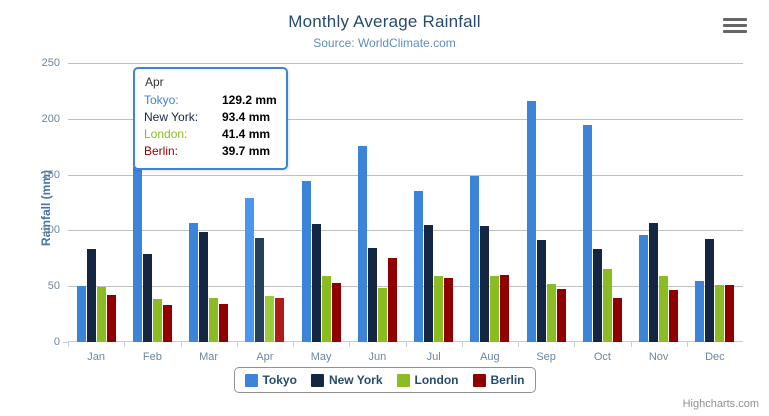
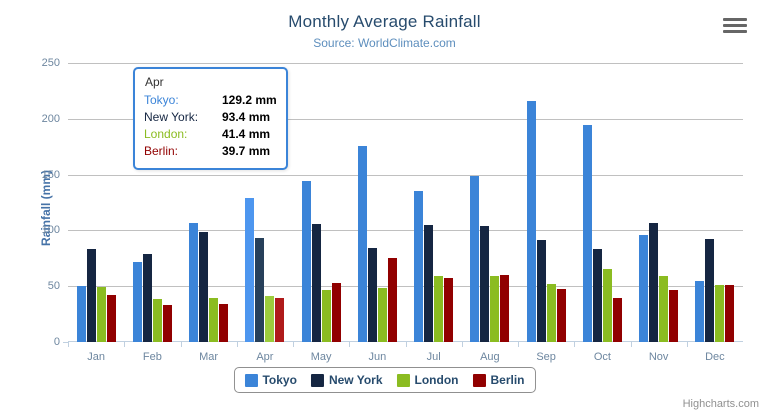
Tokyo/Feb: 157 -> 72
London/May: 59 -> 47
